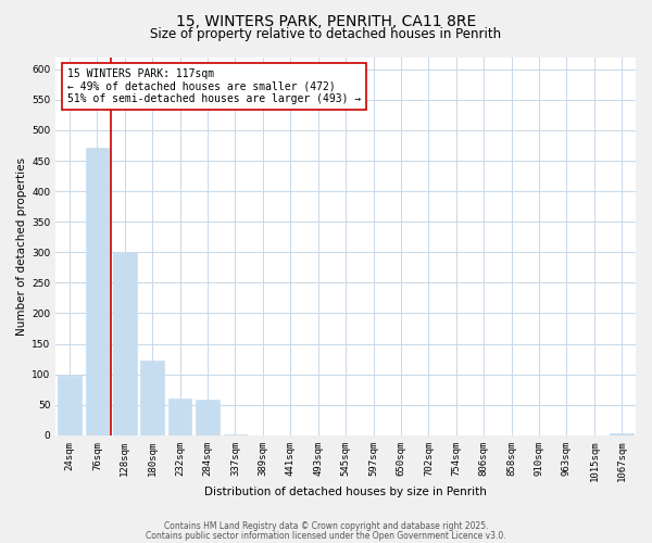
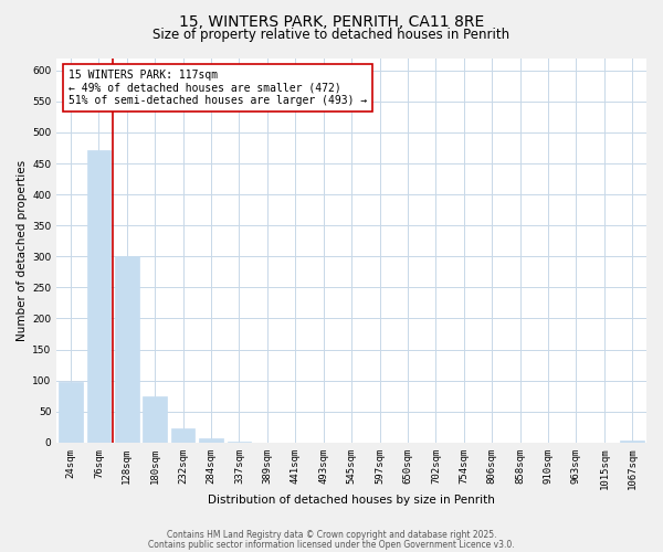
180sqm: 122 -> 75
232sqm: 60 -> 22
284sqm: 58 -> 7
